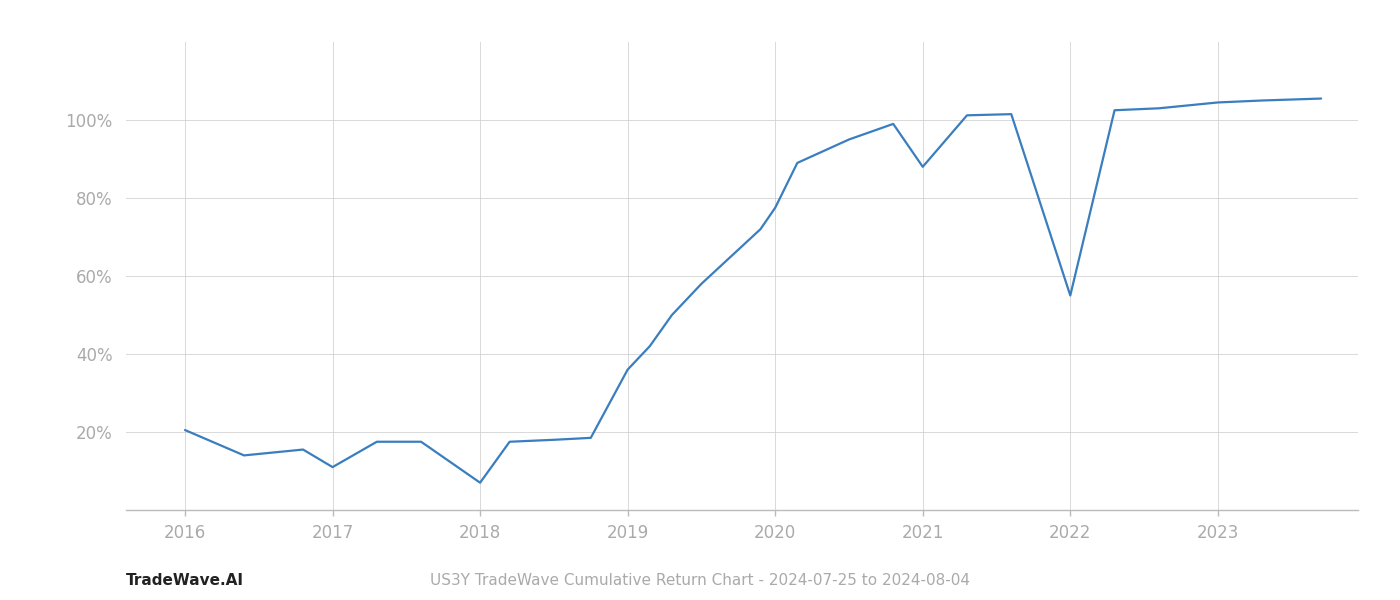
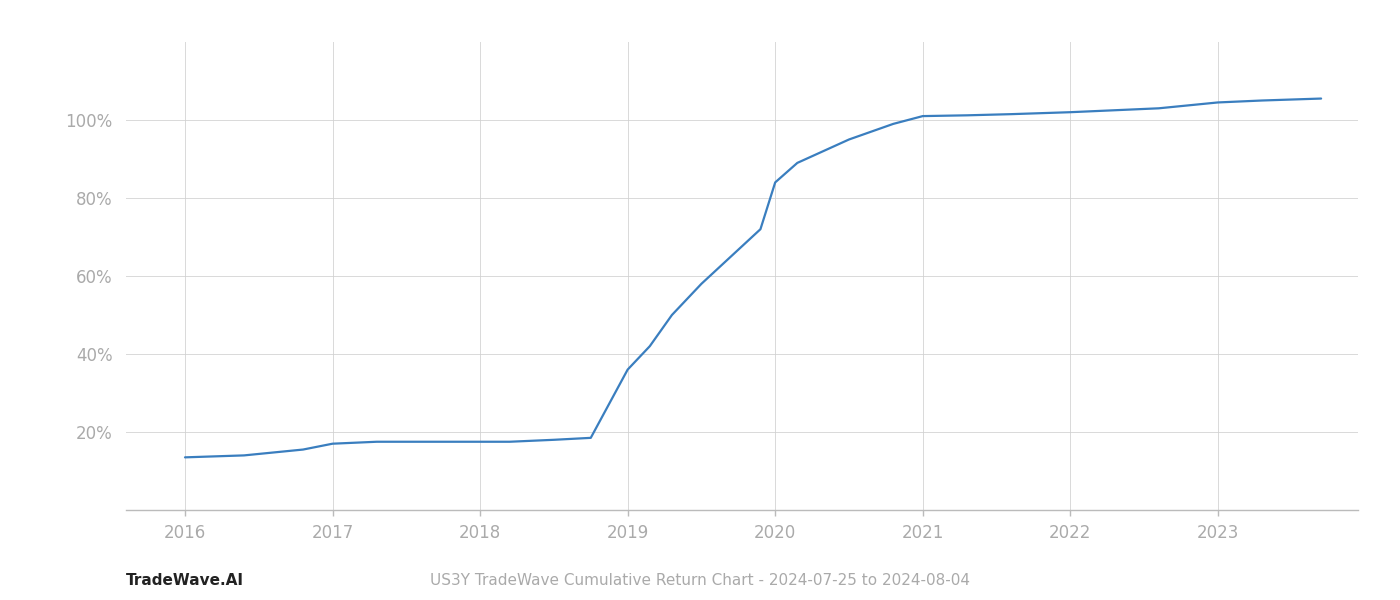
2016: 20.5% -> 13.5%
2017: 11.0% -> 17.0%
2018: 7.0% -> 17.5%
2020: 77.5% -> 84.0%
2021: 88.0% -> 101.0%
2022: 55.0% -> 102.0%
